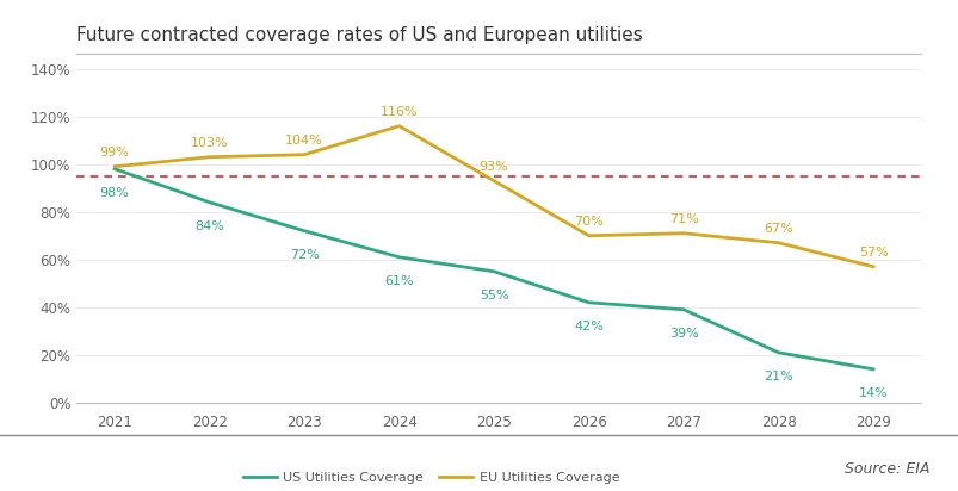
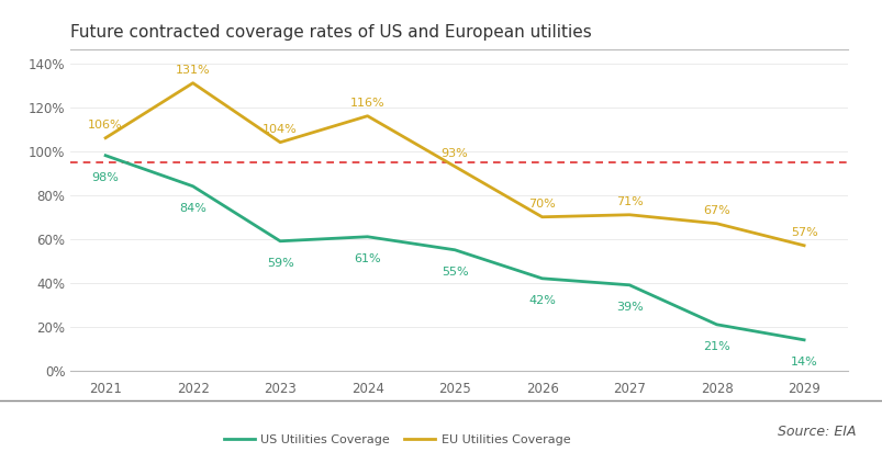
EU Utilities Coverage/2021: 99% -> 106%
EU Utilities Coverage/2022: 103% -> 131%
US Utilities Coverage/2023: 72% -> 59%
